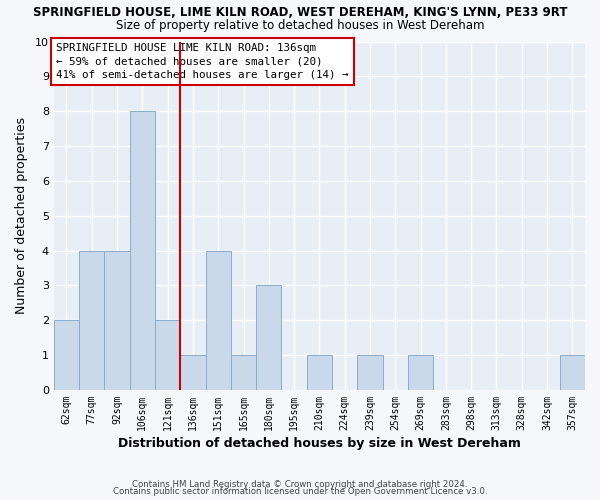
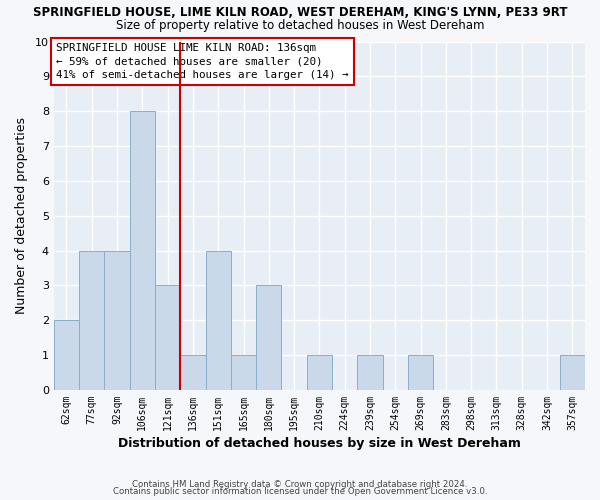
121sqm: 2 -> 3
